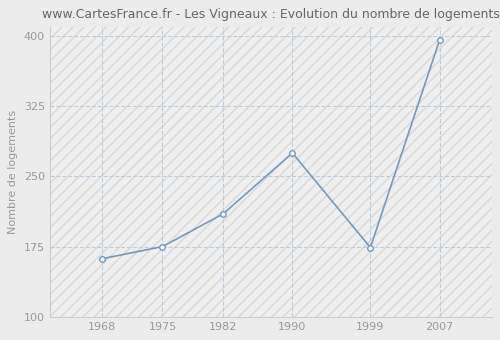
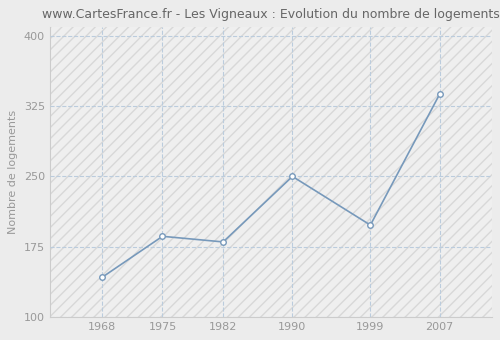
1968: 162 -> 142
1975: 175 -> 186
1982: 210 -> 180
1990: 275 -> 250
1999: 174 -> 198
2007: 396 -> 338
